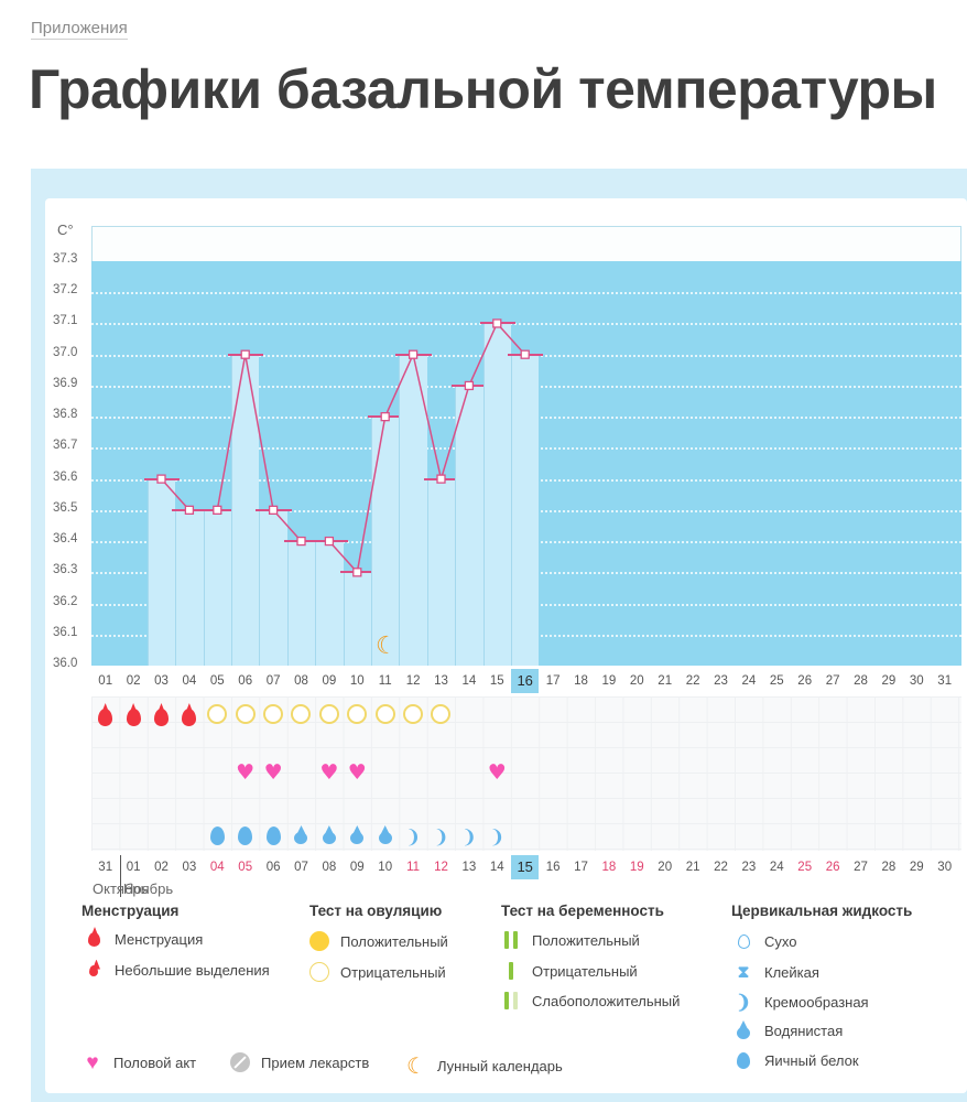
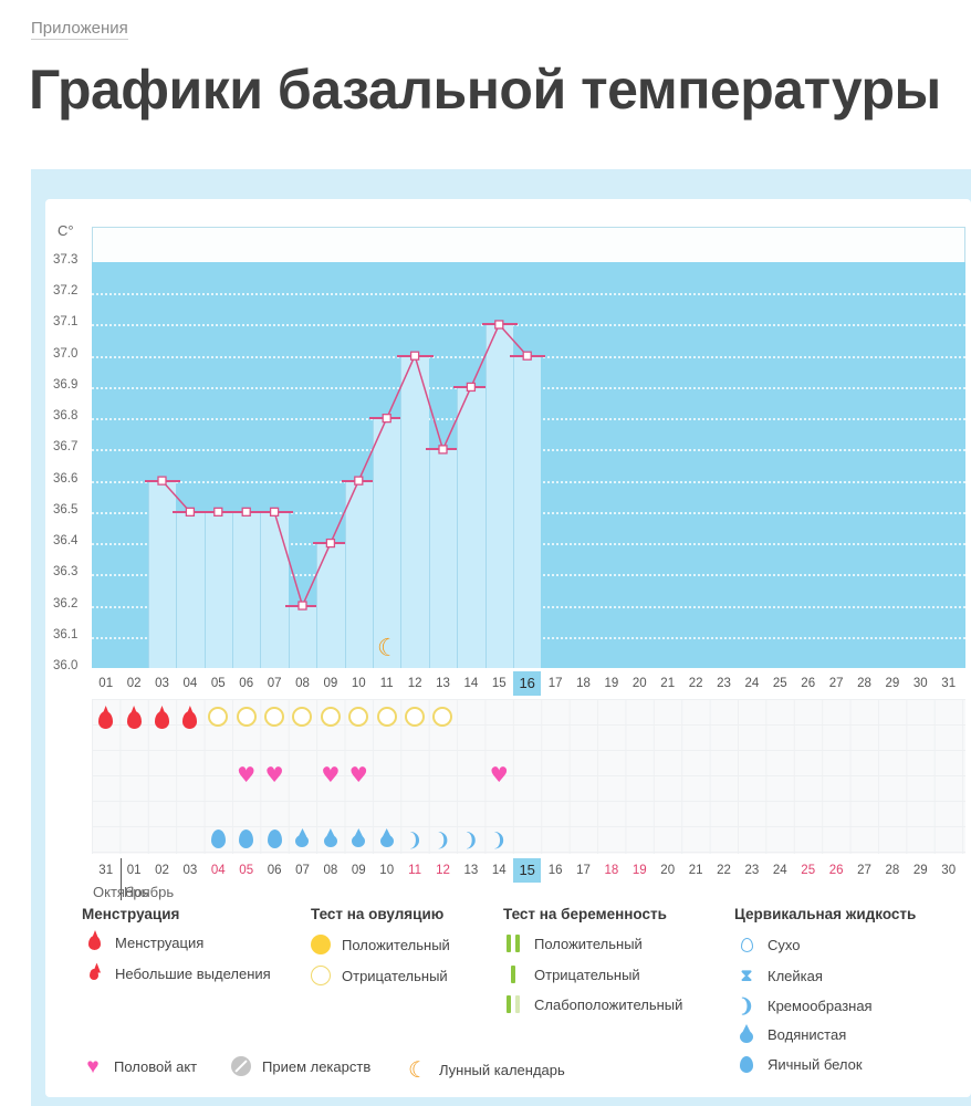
06: 37.0 -> 36.5
08: 36.4 -> 36.2
10: 36.3 -> 36.6
13: 36.6 -> 36.7
